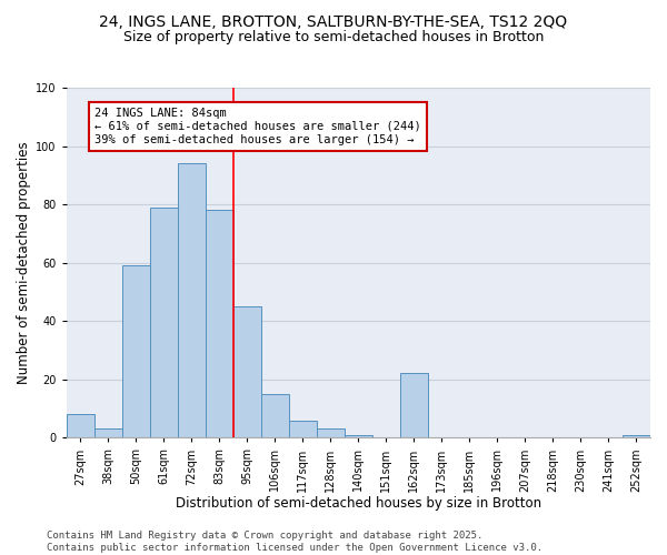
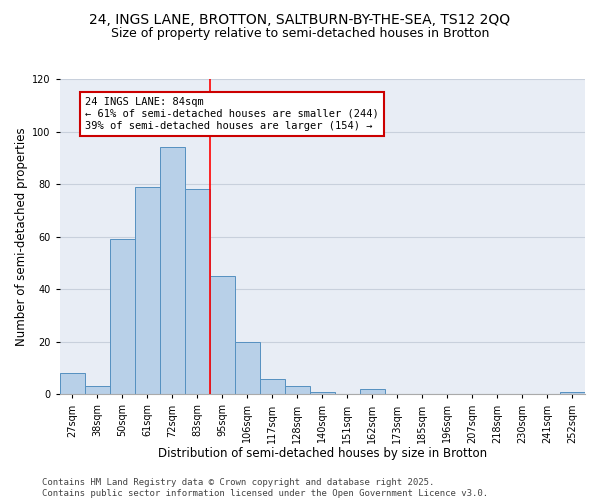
106sqm: 15 -> 20
162sqm: 22 -> 2
